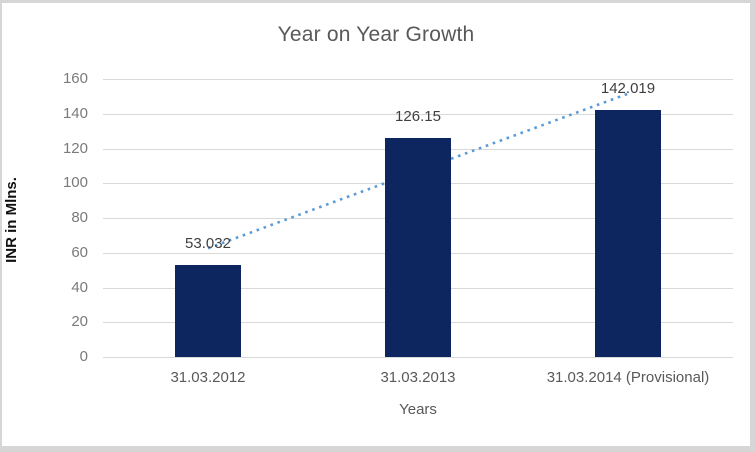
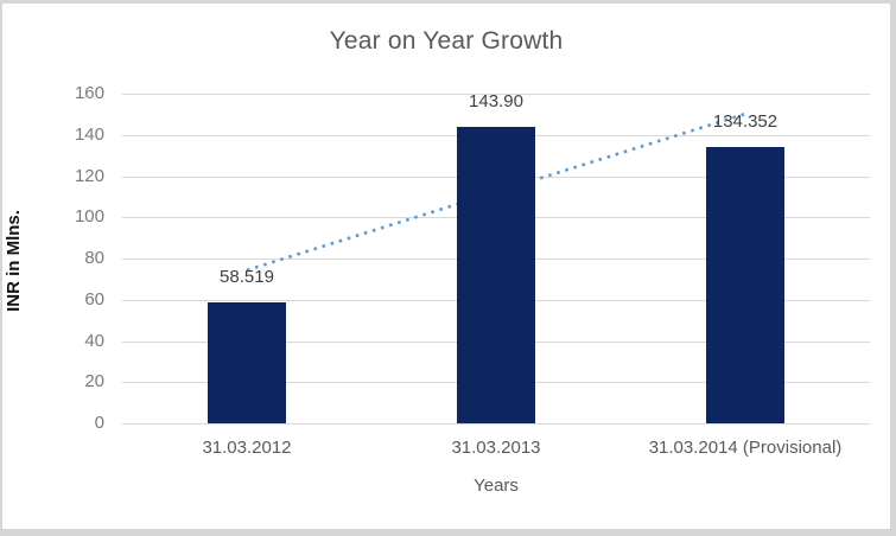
31.03.2012: 53.032 -> 58.519
31.03.2013: 126.15 -> 143.90
31.03.2014 (Provisional): 142.019 -> 134.352
